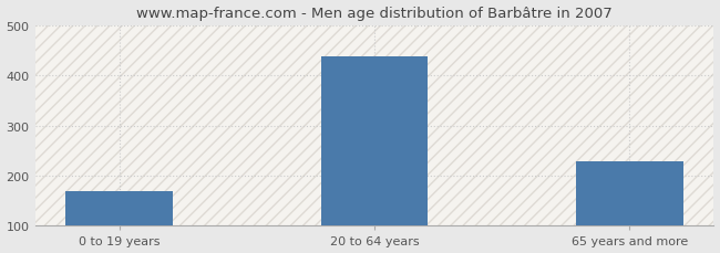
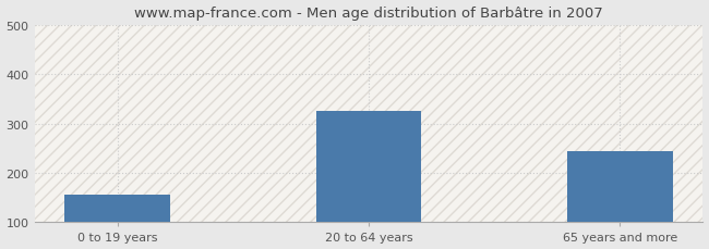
0 to 19 years: 170 -> 155
20 to 64 years: 437 -> 325
65 years and more: 228 -> 245
